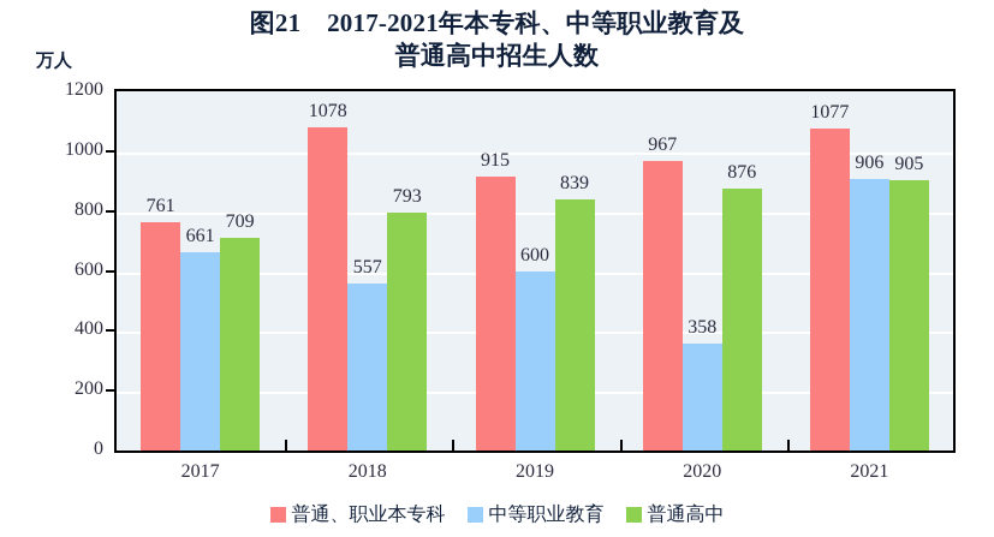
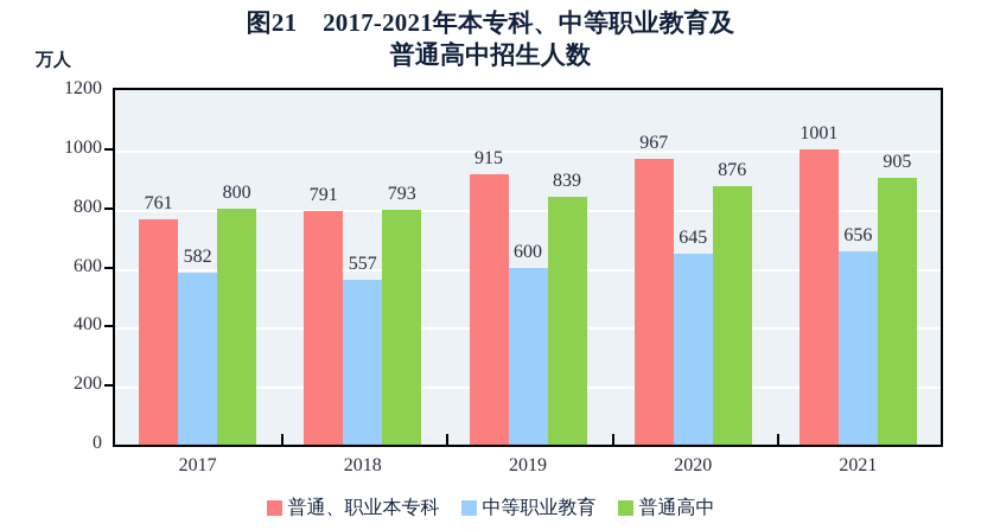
中等职业教育/2017: 661 -> 582
普通高中/2017: 709 -> 800
普通、职业本专科/2018: 1078 -> 791
中等职业教育/2020: 358 -> 645
普通、职业本专科/2021: 1077 -> 1001
中等职业教育/2021: 906 -> 656
